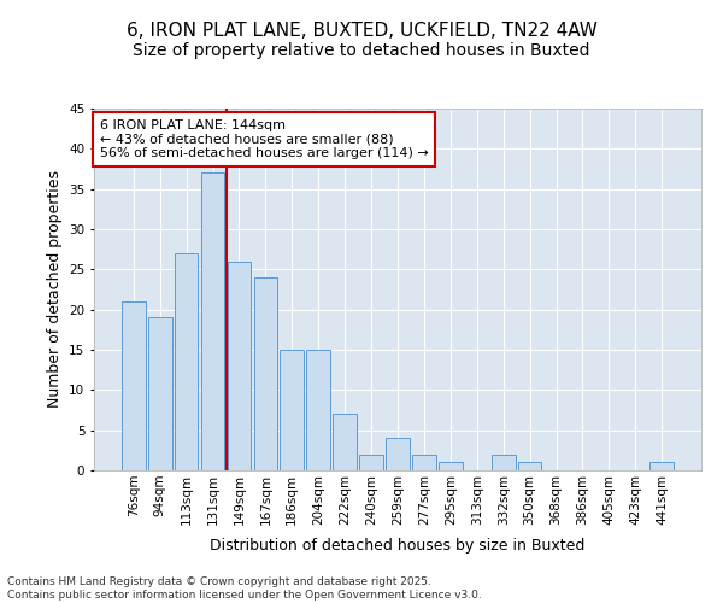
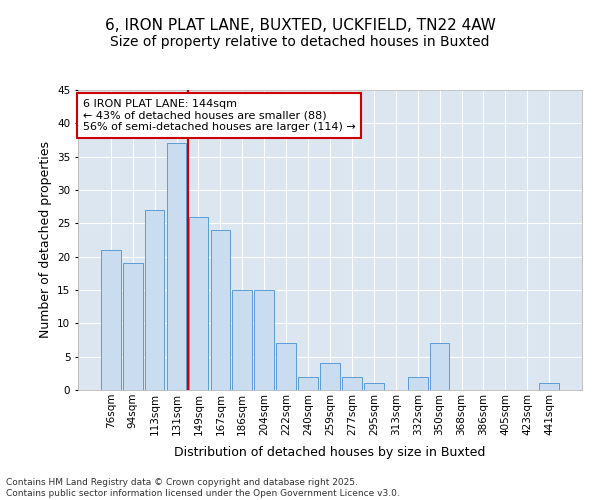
350sqm: 1 -> 7
